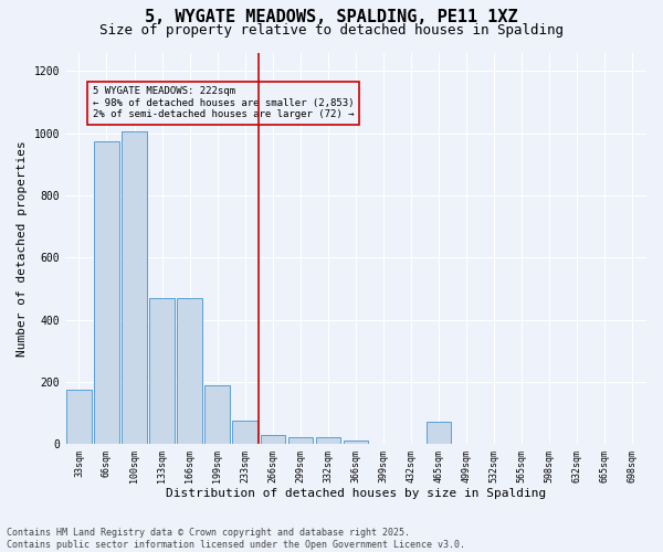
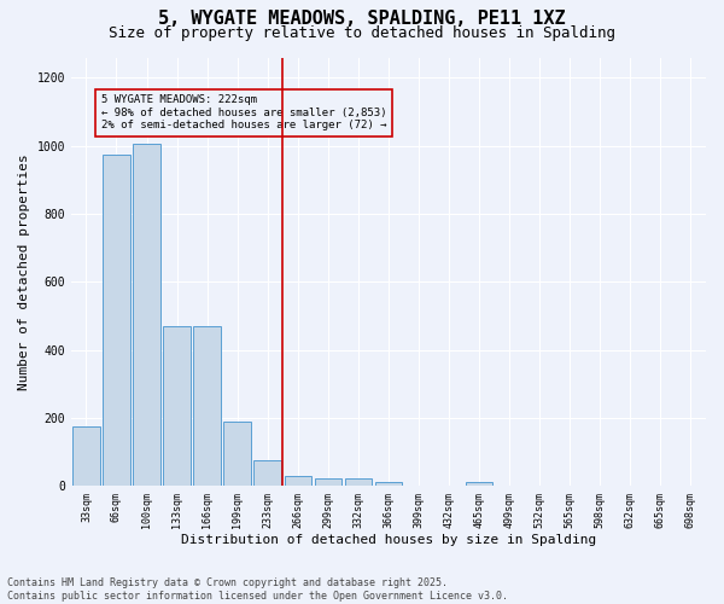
465sqm: 70 -> 12
